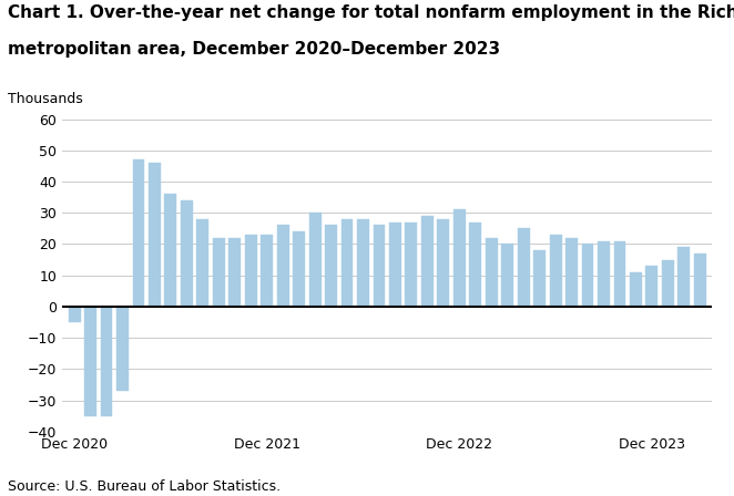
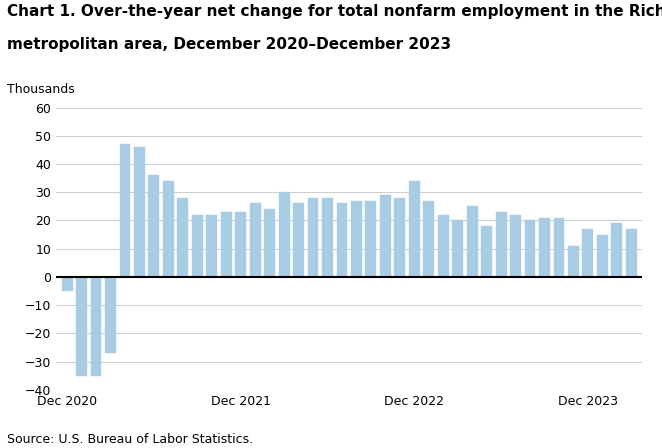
Dec 2022: 31 -> 34
Dec 2023: 13 -> 17
